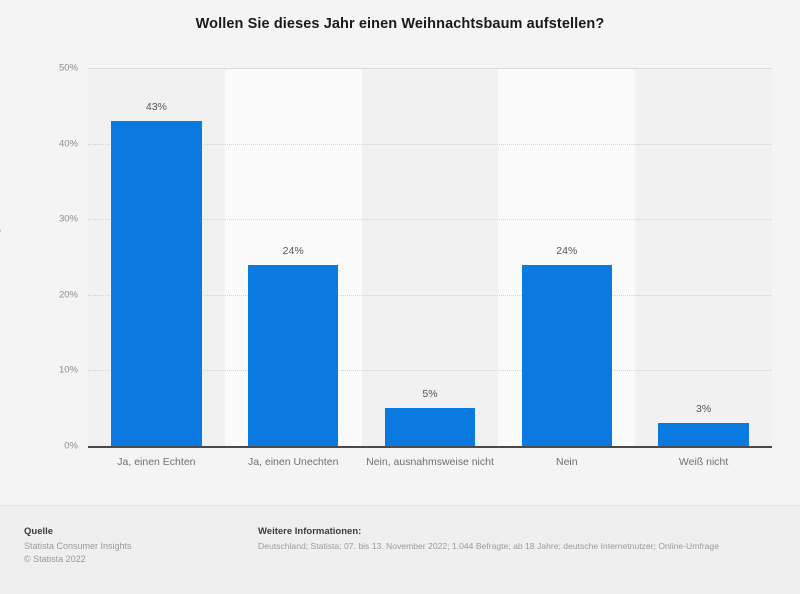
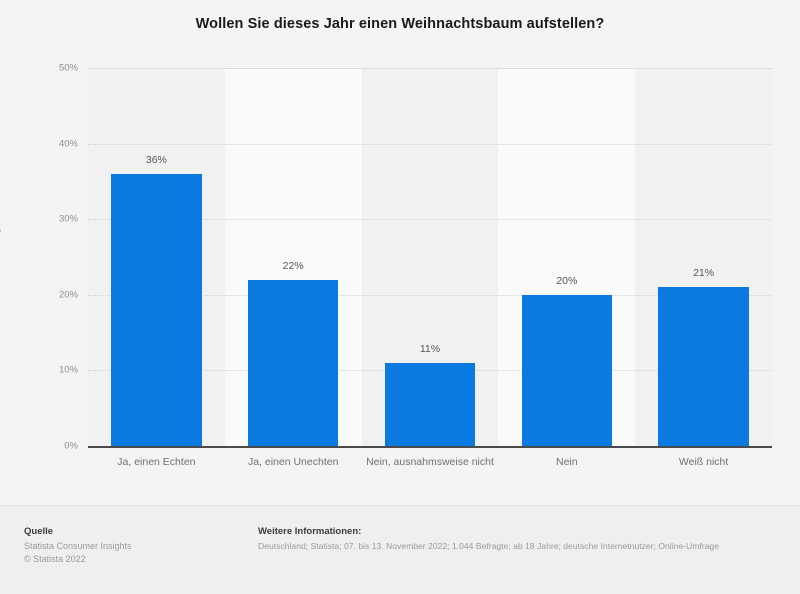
Ja, einen Echten: 43% -> 36%
Ja, einen Unechten: 24% -> 22%
Nein, ausnahmsweise nicht: 5% -> 11%
Nein: 24% -> 20%
Weiß nicht: 3% -> 21%
